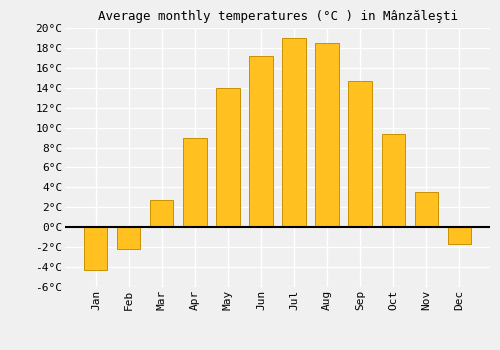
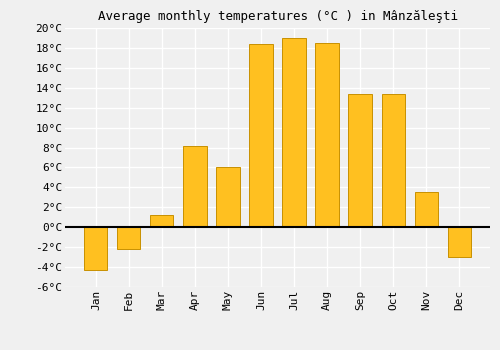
Mar: 2.7°C -> 1.2°C
Apr: 9.0°C -> 8.2°C
May: 14.0°C -> 6.0°C
Jun: 17.2°C -> 18.4°C
Sep: 14.7°C -> 13.4°C
Oct: 9.4°C -> 13.4°C
Dec: -1.7°C -> -3.0°C
